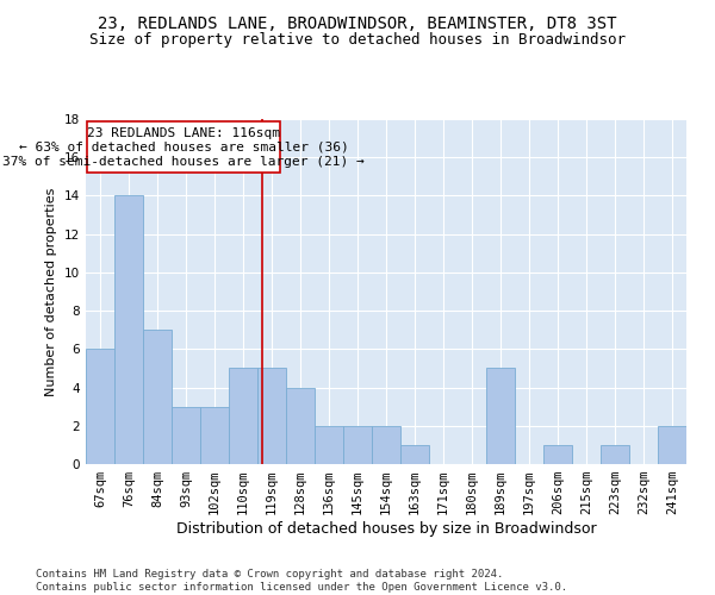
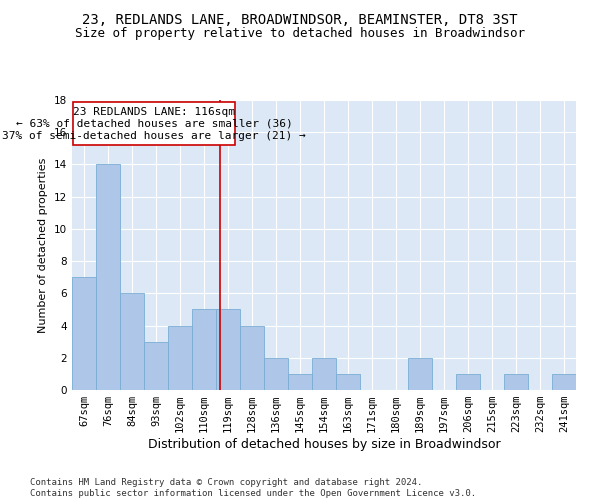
67sqm: 6 -> 7
84sqm: 7 -> 6
102sqm: 3 -> 4
145sqm: 2 -> 1
189sqm: 5 -> 2
241sqm: 2 -> 1
